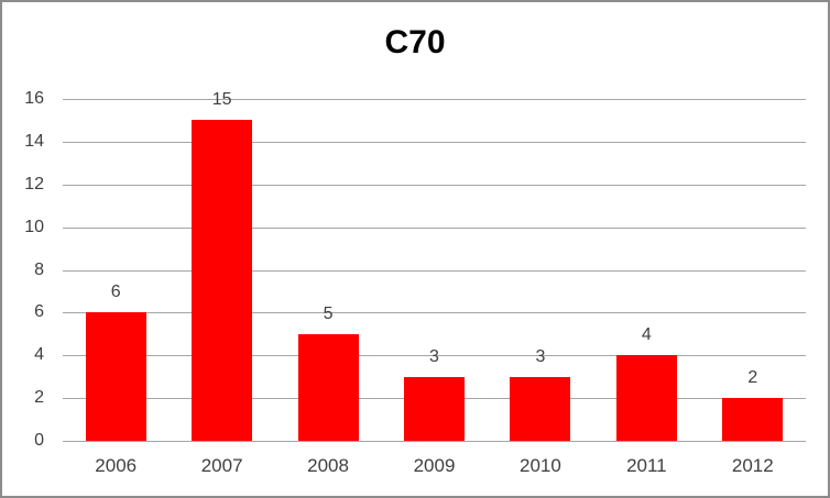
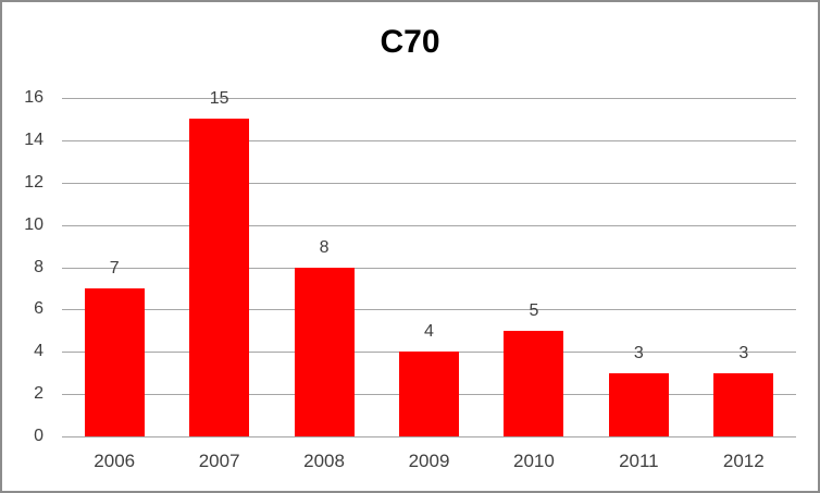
2006: 6 -> 7
2008: 5 -> 8
2009: 3 -> 4
2010: 3 -> 5
2011: 4 -> 3
2012: 2 -> 3
